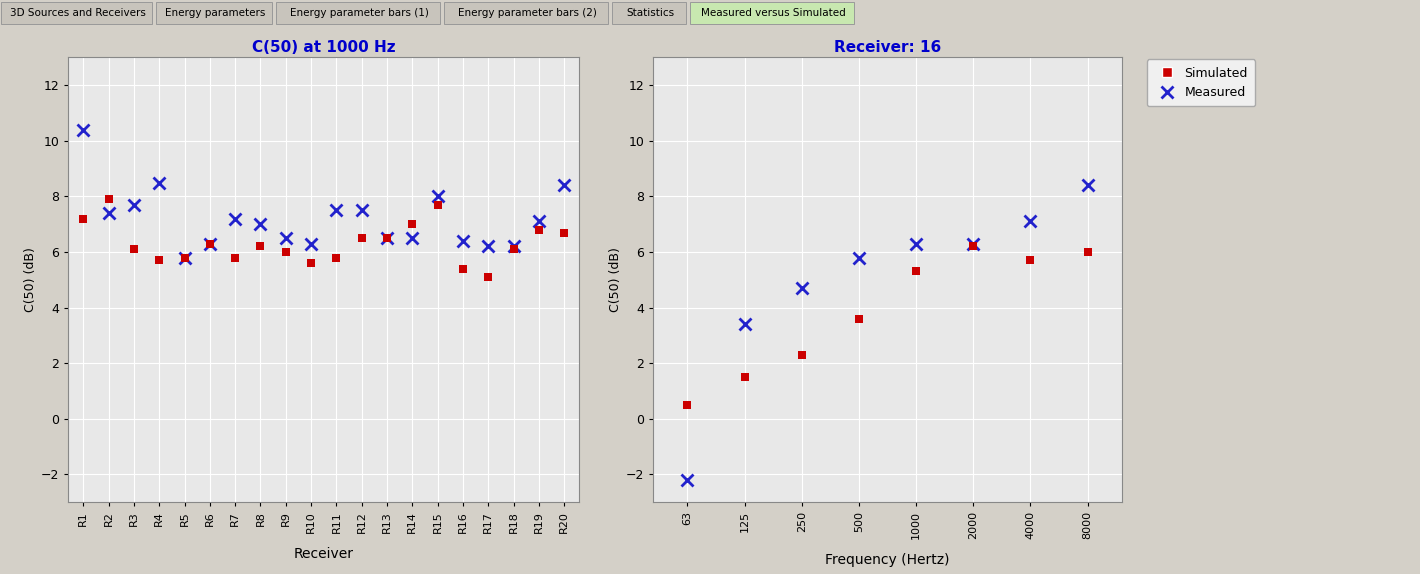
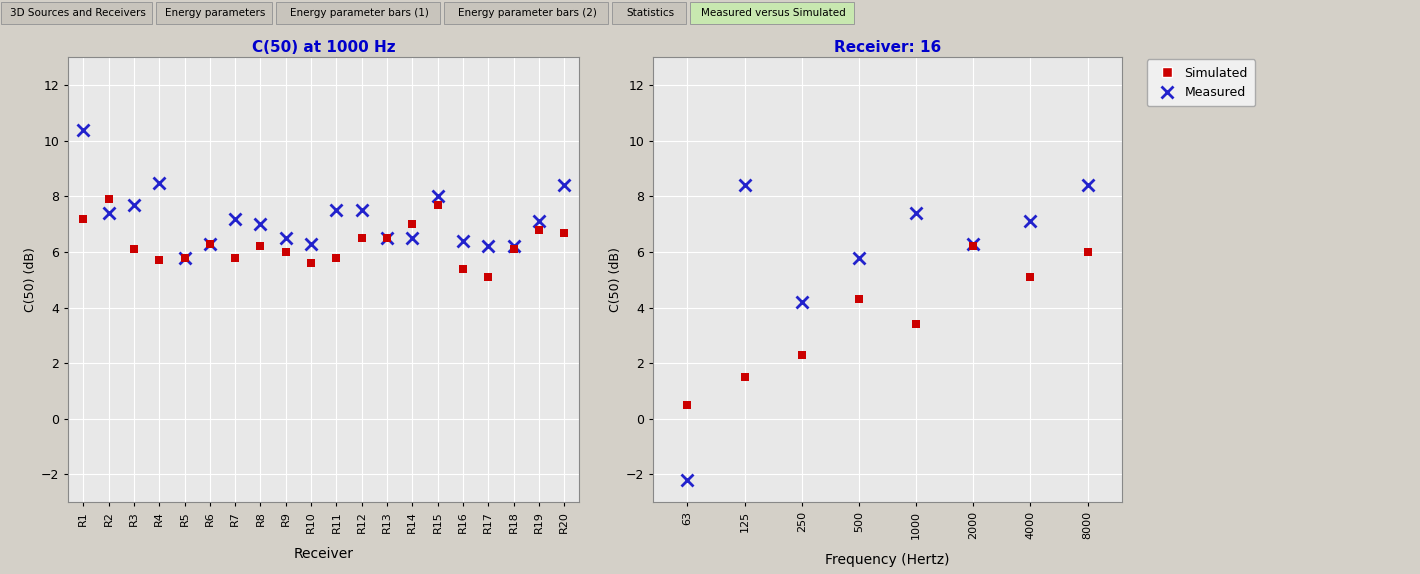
Receiver: 16/Measured/125: 3.4 -> 8.4
Receiver: 16/Measured/250: 4.7 -> 4.2
Receiver: 16/Simulated/500: 3.6 -> 4.3
Receiver: 16/Simulated/1000: 5.3 -> 3.4
Receiver: 16/Measured/1000: 6.3 -> 7.4
Receiver: 16/Simulated/4000: 5.7 -> 5.1
